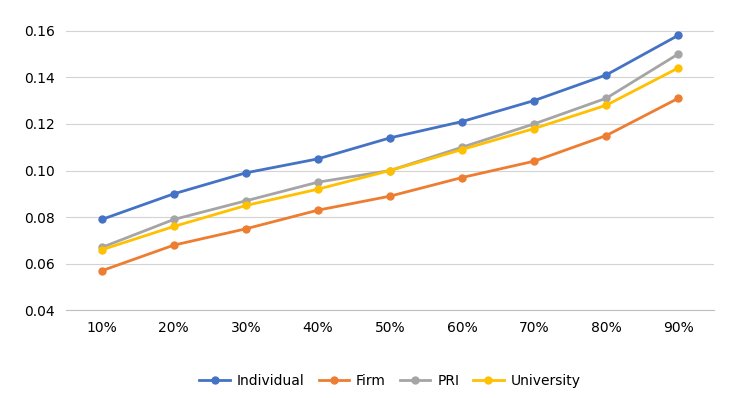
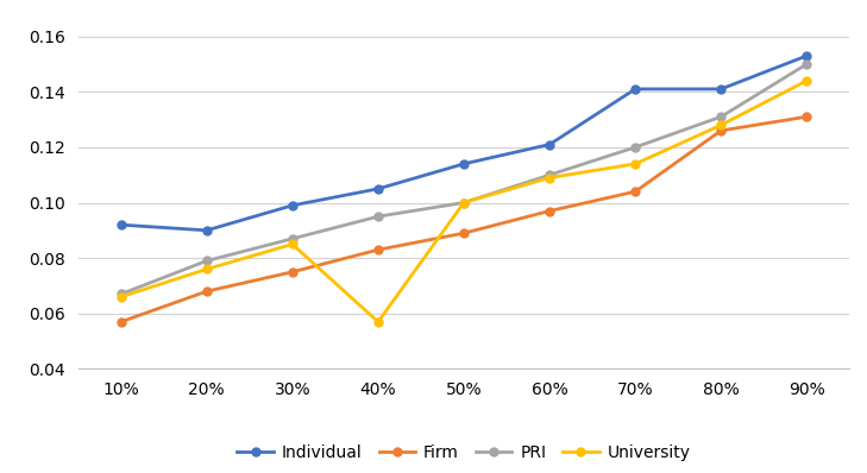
Individual/10%: 0.079 -> 0.092
University/40%: 0.092 -> 0.057
Individual/70%: 0.130 -> 0.141
University/70%: 0.118 -> 0.114
Firm/80%: 0.115 -> 0.126
Individual/90%: 0.158 -> 0.153
